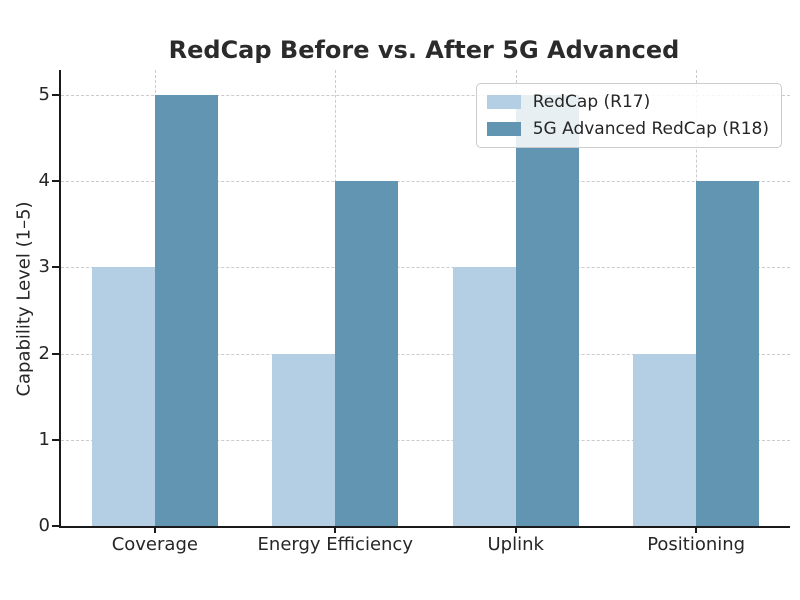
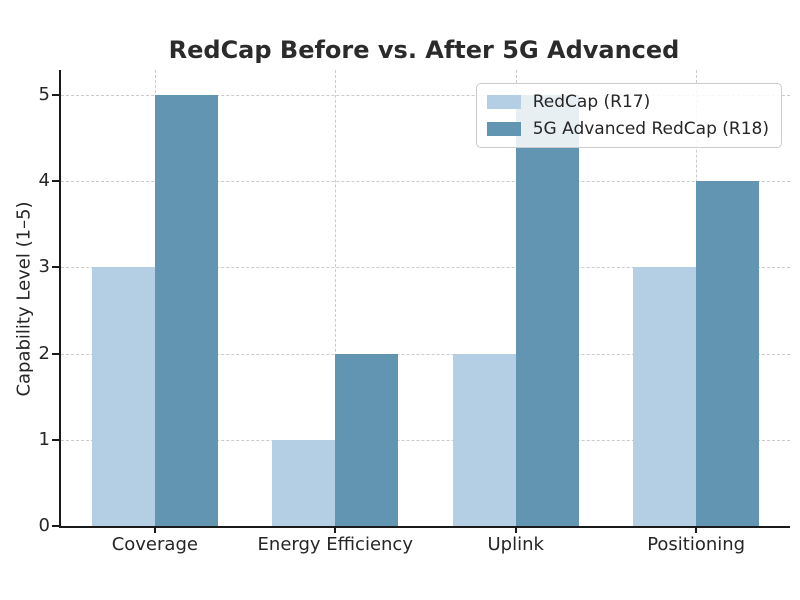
RedCap (R17)/Energy Efficiency: 2 -> 1
5G Advanced RedCap (R18)/Energy Efficiency: 4 -> 2
RedCap (R17)/Uplink: 3 -> 2
RedCap (R17)/Positioning: 2 -> 3
